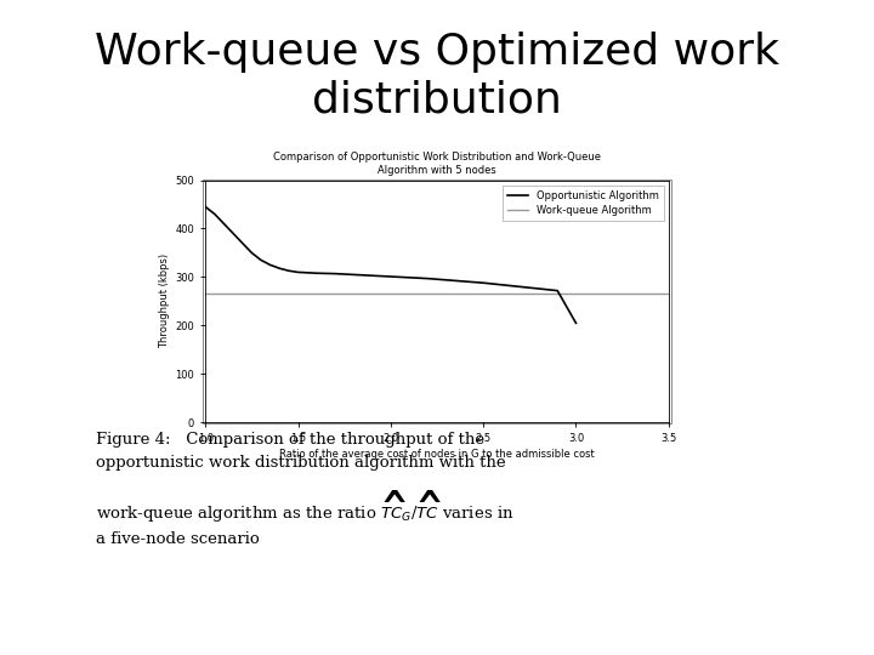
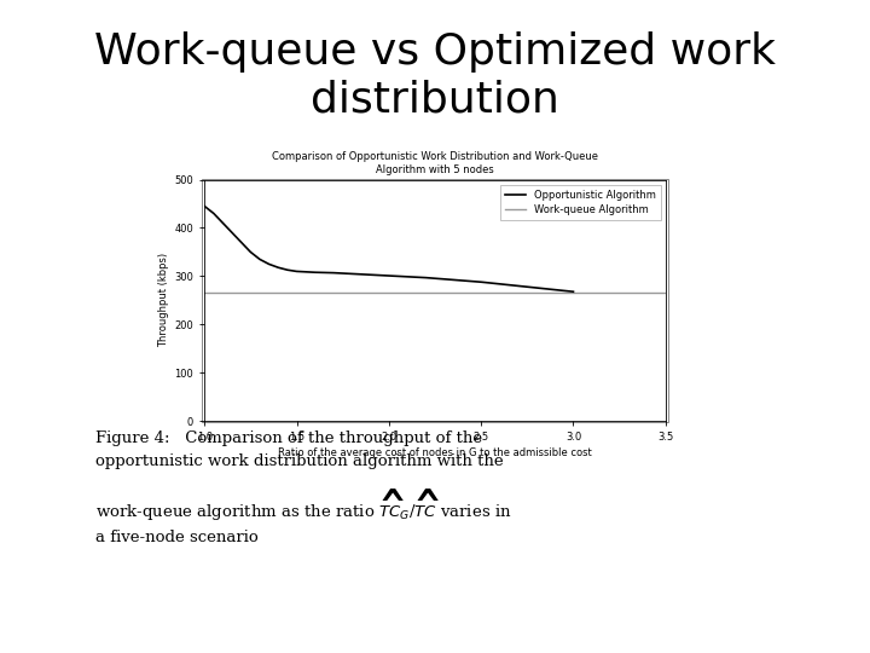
3.0: 205 -> 268
